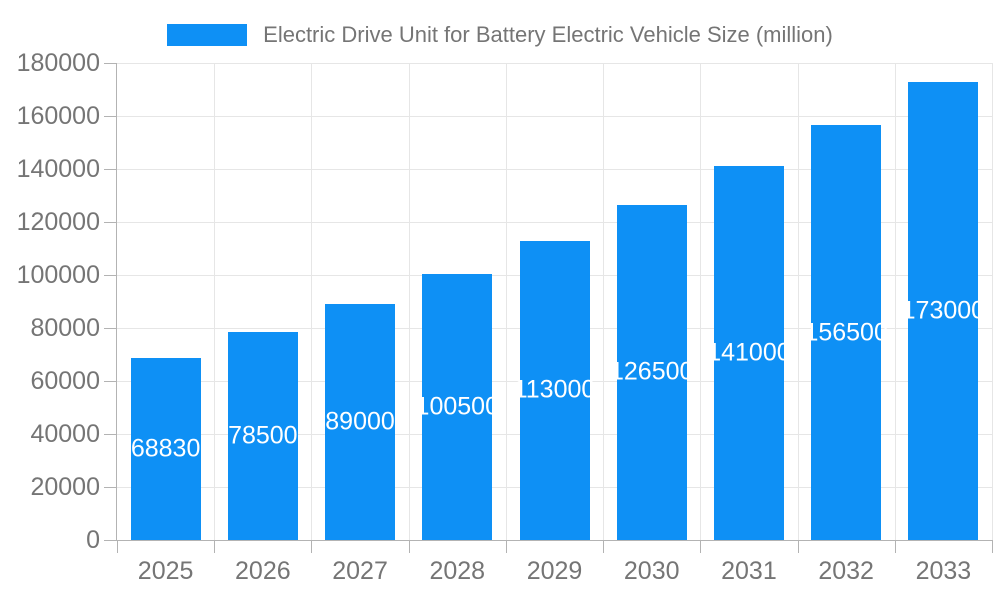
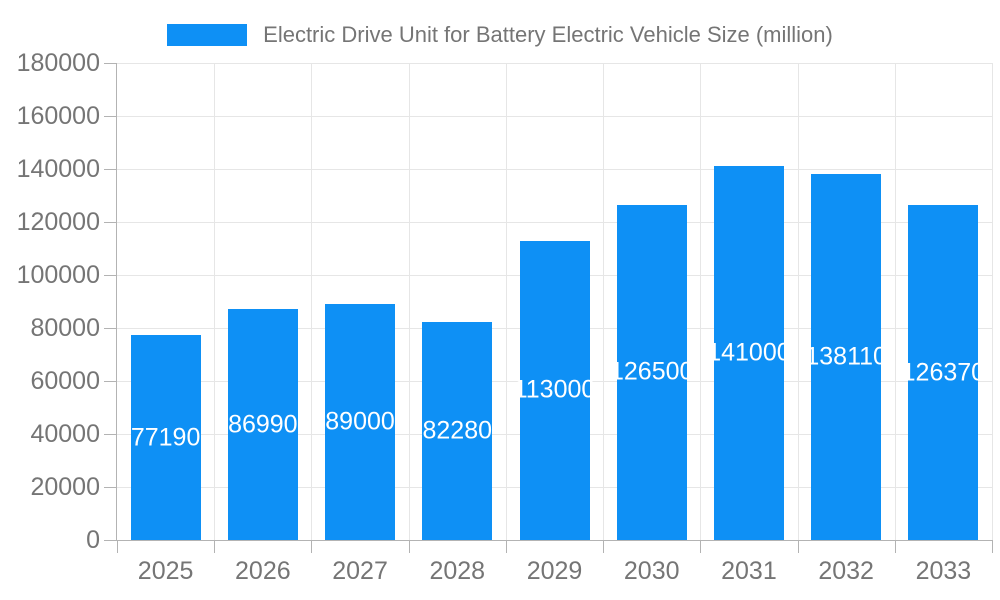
2025: 68830 -> 77190
2026: 78500 -> 86990
2028: 100500 -> 82280
2032: 156500 -> 138110
2033: 173000 -> 126370
